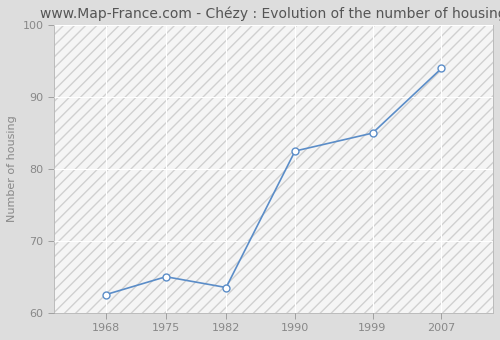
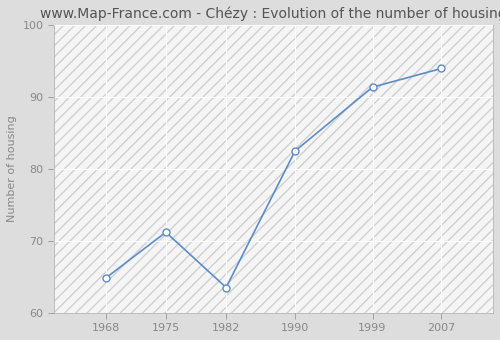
1968: 62.5 -> 64.8
1975: 65.0 -> 71.2
1999: 85.0 -> 91.4
